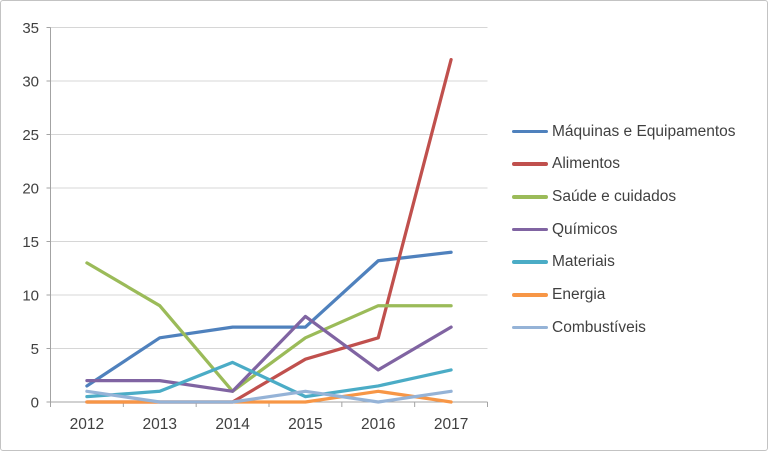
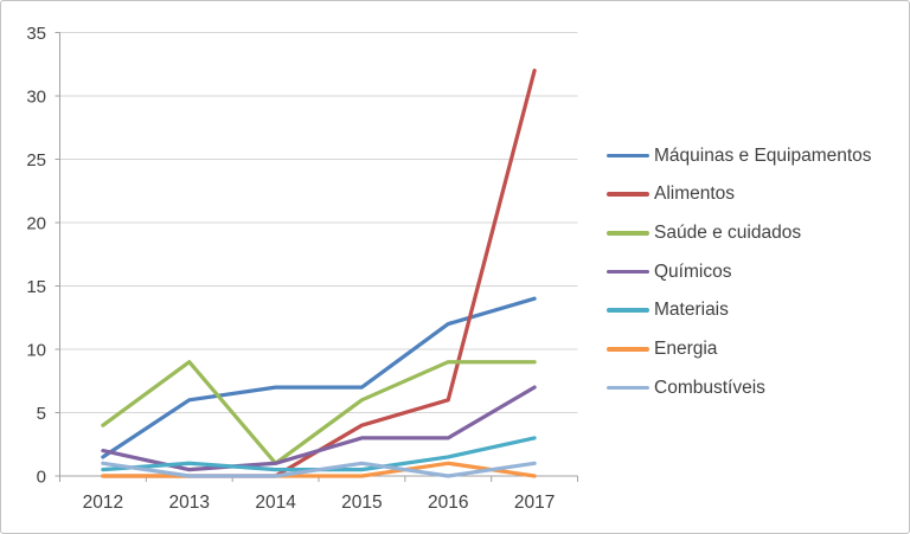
Saúde e cuidados/2012: 13 -> 4
Químicos/2013: 2.0 -> 0.5
Materiais/2014: 3.7 -> 0.5
Químicos/2015: 8.0 -> 3.0
Máquinas e Equipamentos/2016: 13.2 -> 12.0
